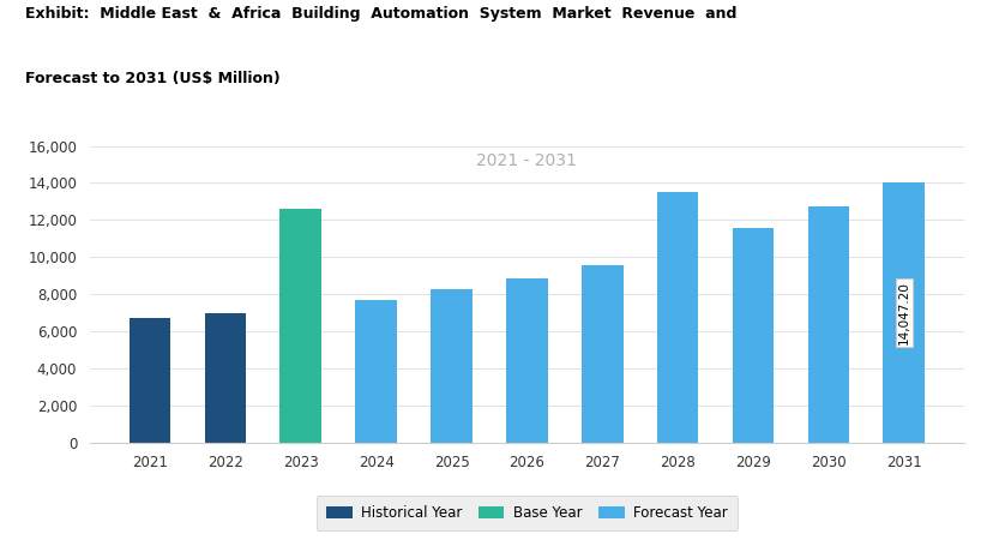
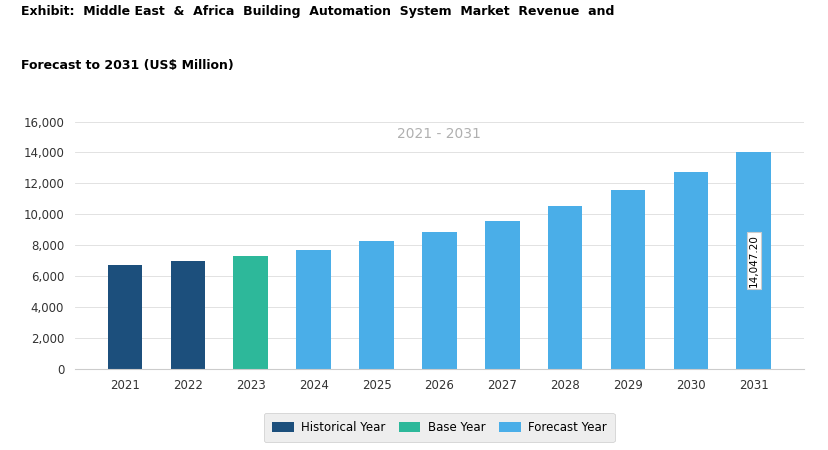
2023: 12,600 -> 7,300
2028: 13,500 -> 10,600
